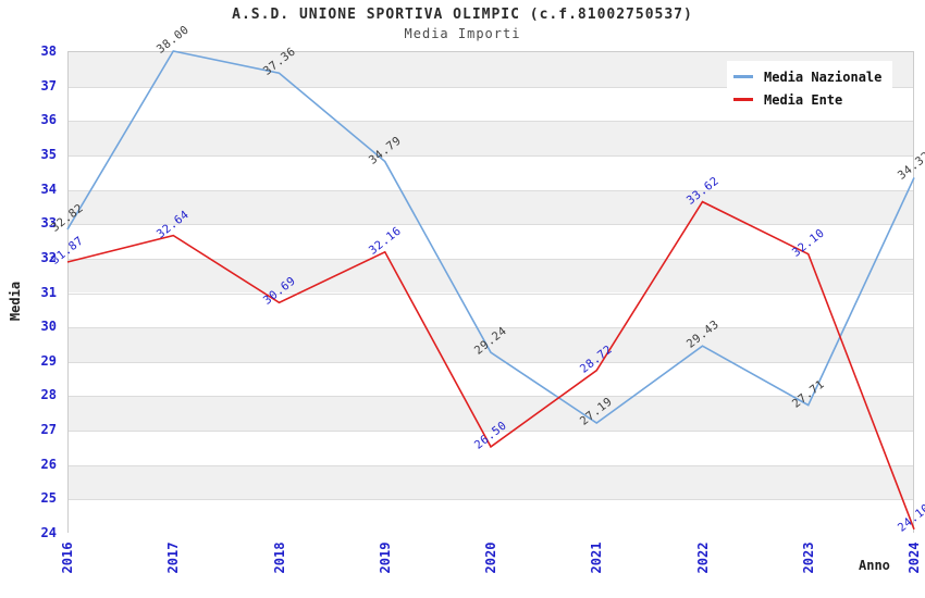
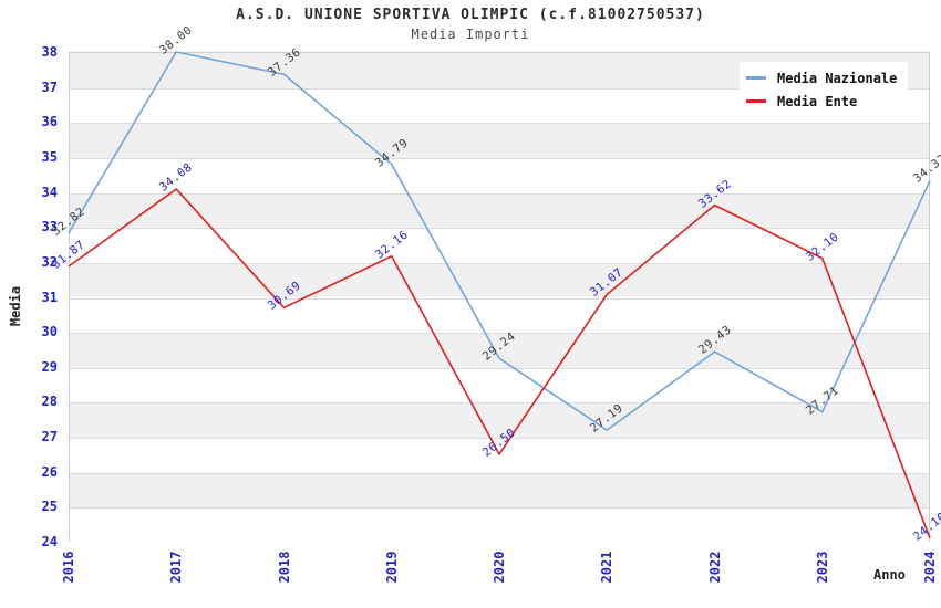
Media Ente/2017: 32.64 -> 34.08
Media Ente/2021: 28.72 -> 31.07
